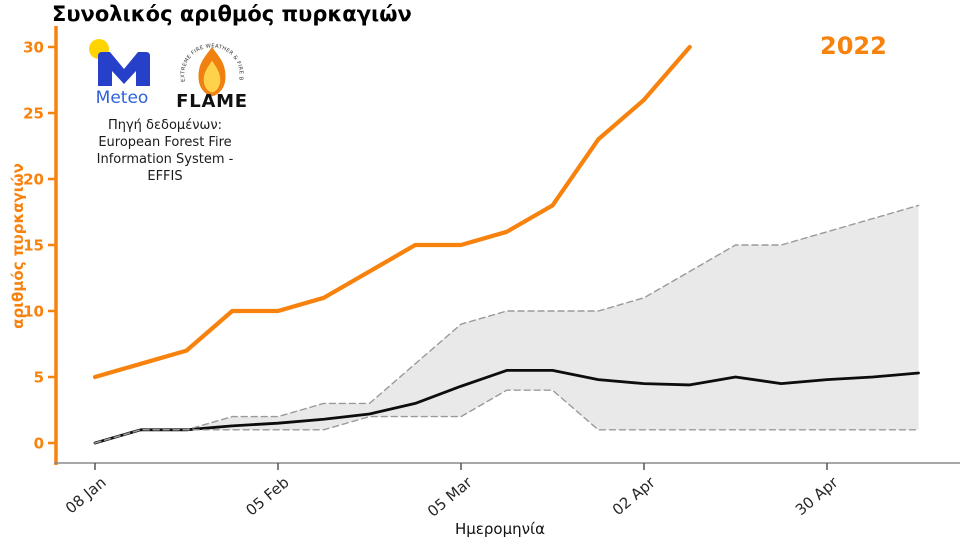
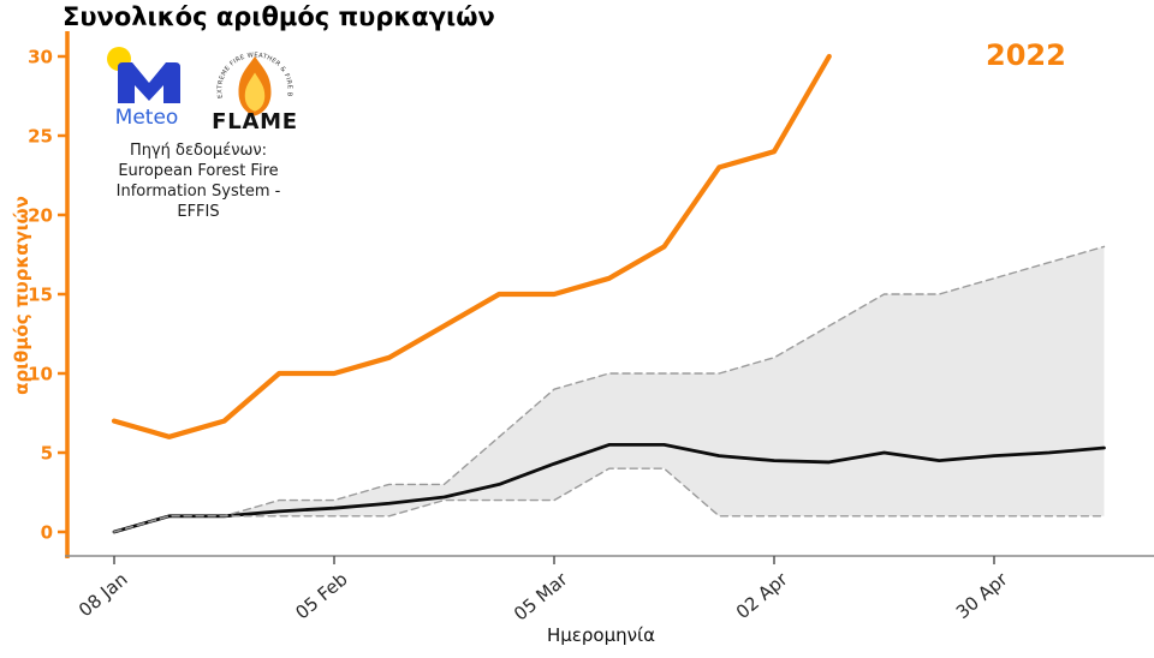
2022/08 Jan: 5 -> 7
2022/02 Apr: 26 -> 24
